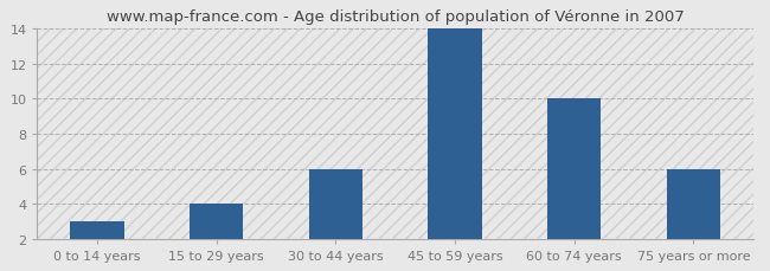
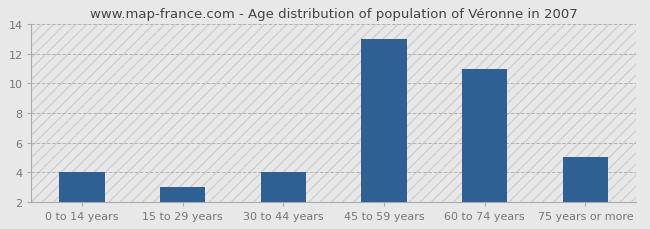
0 to 14 years: 3 -> 4
15 to 29 years: 4 -> 3
30 to 44 years: 6 -> 4
45 to 59 years: 14 -> 13
60 to 74 years: 10 -> 11
75 years or more: 6 -> 5
